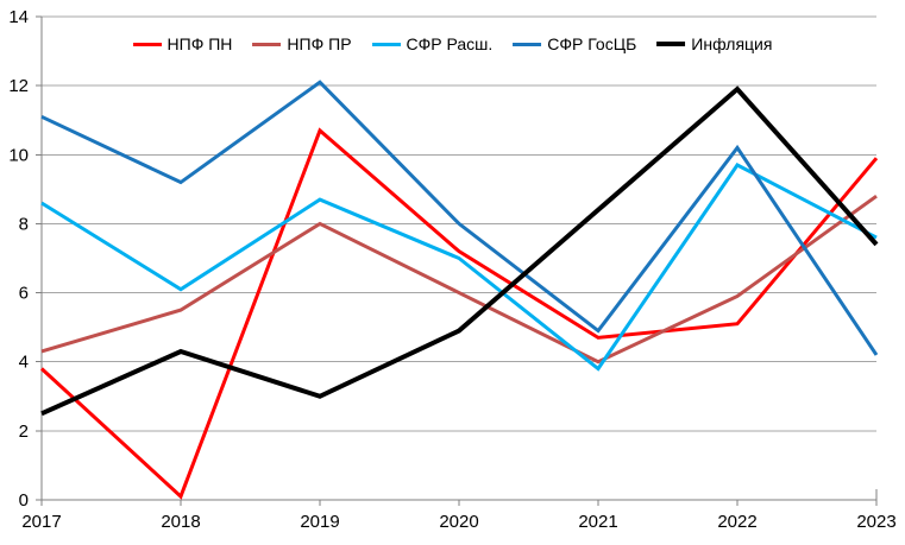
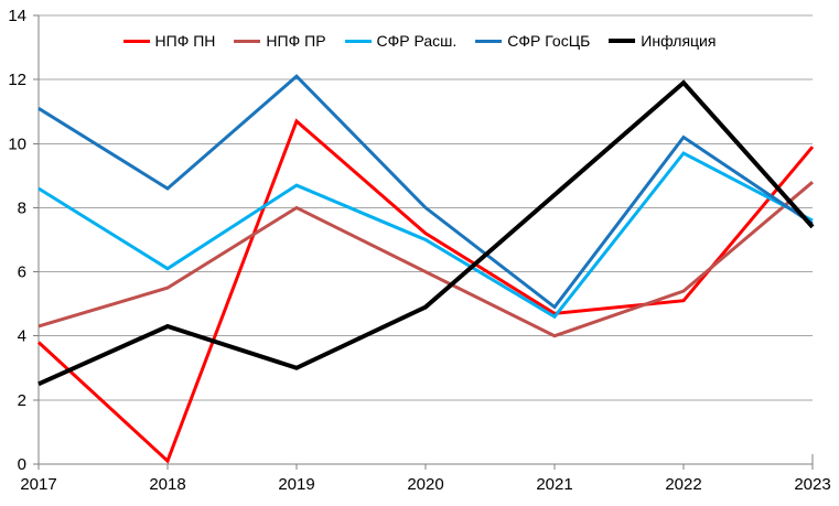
СФР ГосЦБ/2018: 9.2 -> 8.6
СФР Расш./2021: 3.8 -> 4.6
НПФ ПР/2022: 5.9 -> 5.4
СФР ГосЦБ/2023: 4.2 -> 7.5
